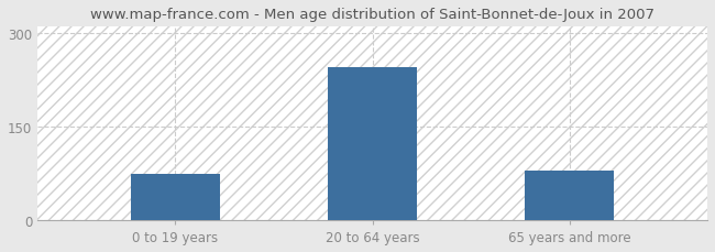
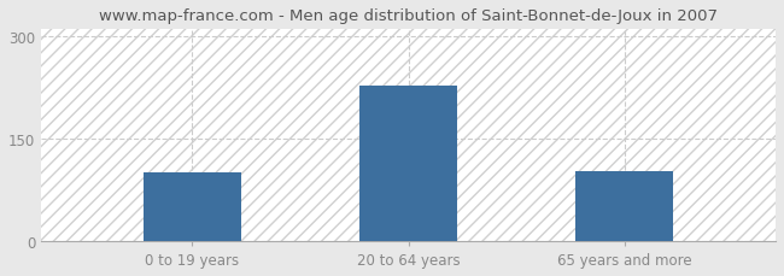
0 to 19 years: 75 -> 100
20 to 64 years: 245 -> 228
65 years and more: 80 -> 102
